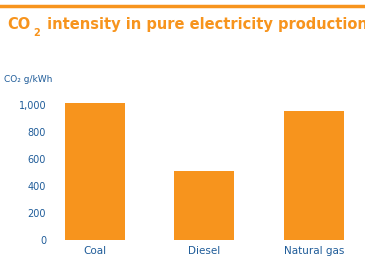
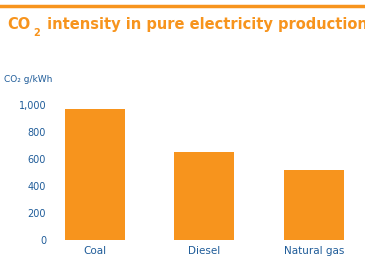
Coal: 1,010 -> 970
Diesel: 510 -> 650
Natural gas: 950 -> 520
